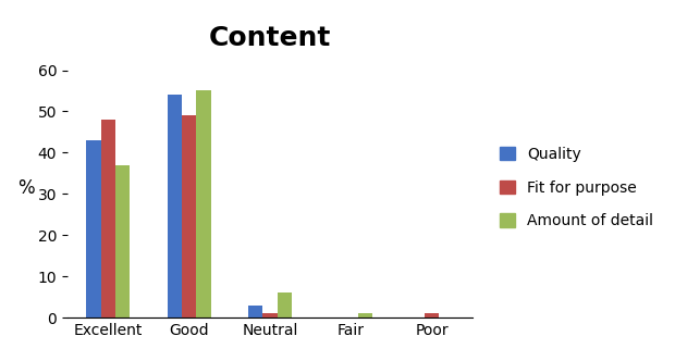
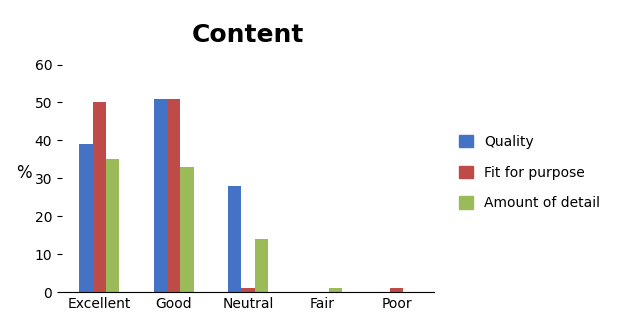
Quality/Excellent: 43 -> 39
Fit for purpose/Excellent: 48 -> 50
Amount of detail/Excellent: 37 -> 35
Quality/Good: 54 -> 51
Fit for purpose/Good: 49 -> 51
Amount of detail/Good: 55 -> 33
Quality/Neutral: 3 -> 28
Amount of detail/Neutral: 6 -> 14
